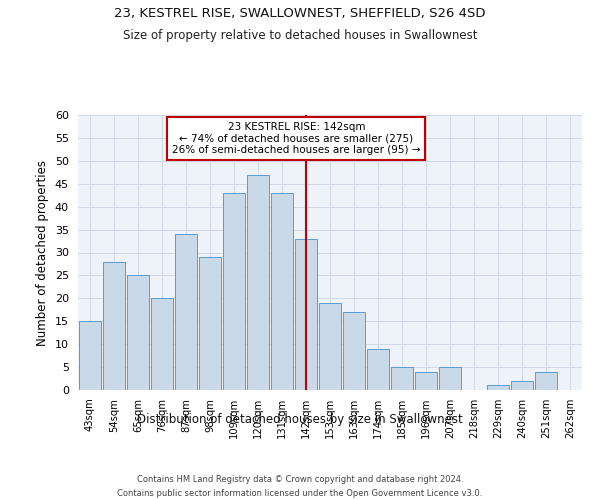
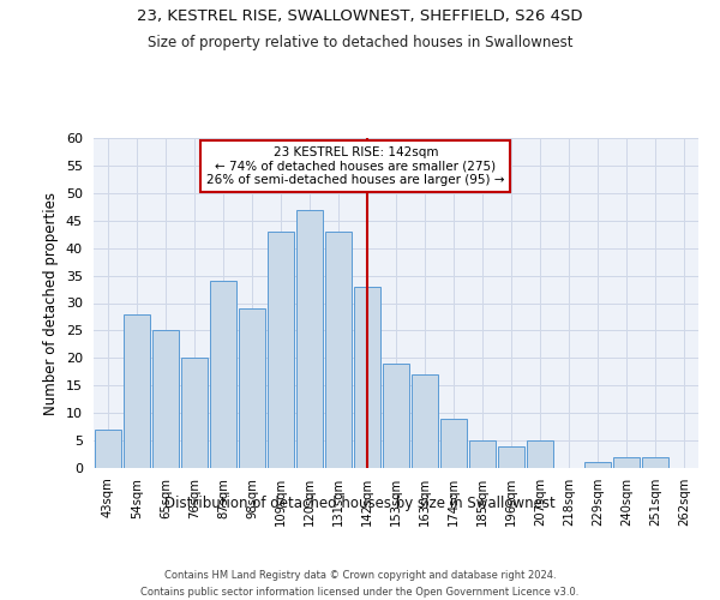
43sqm: 15 -> 7
251sqm: 4 -> 2
